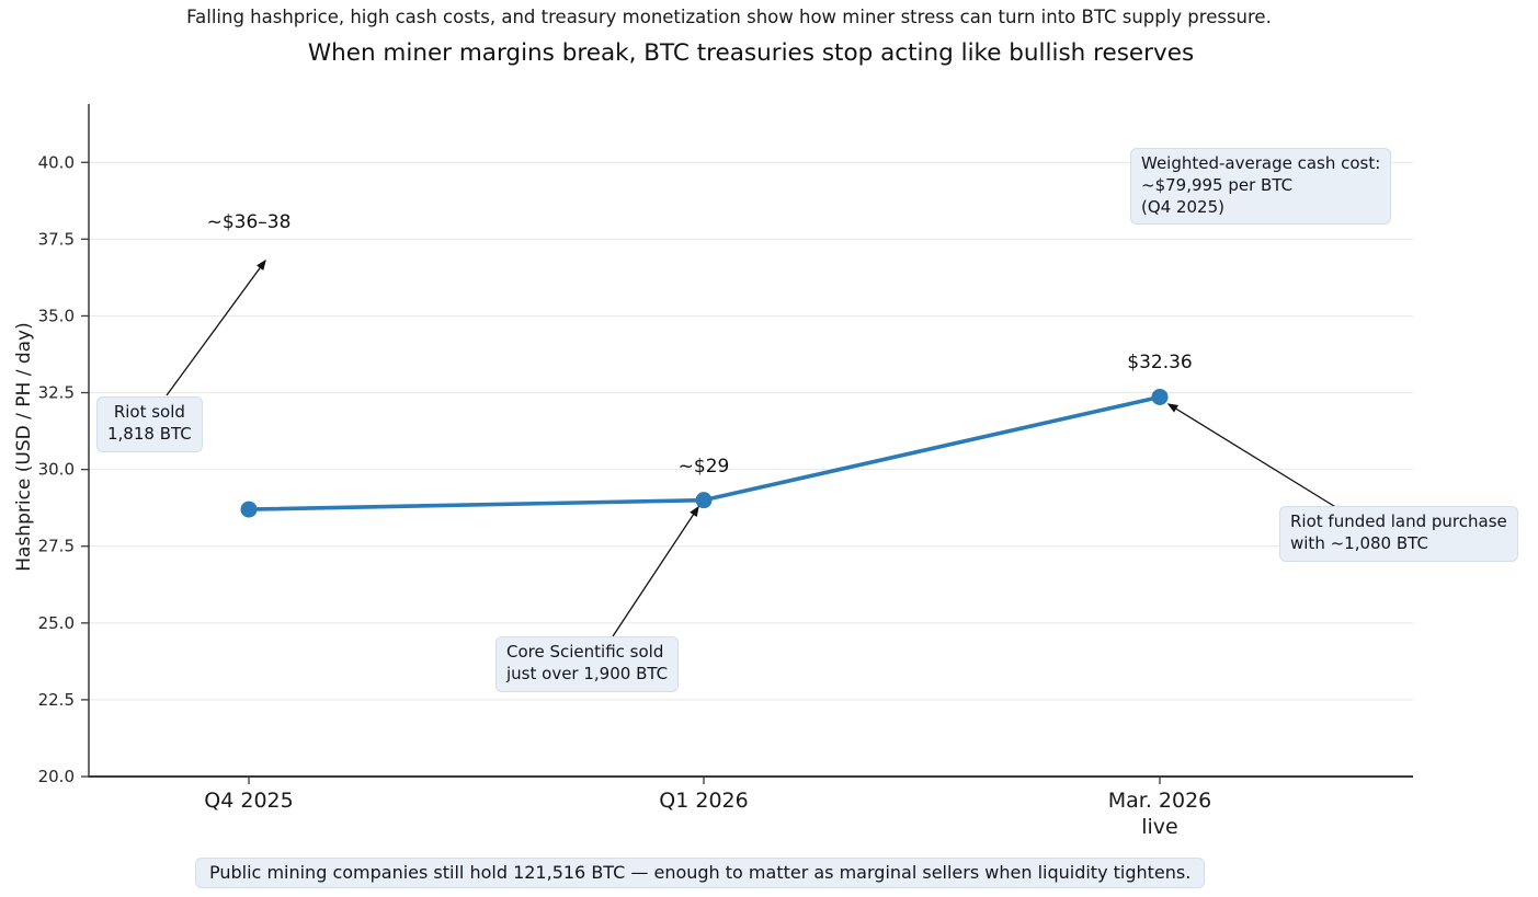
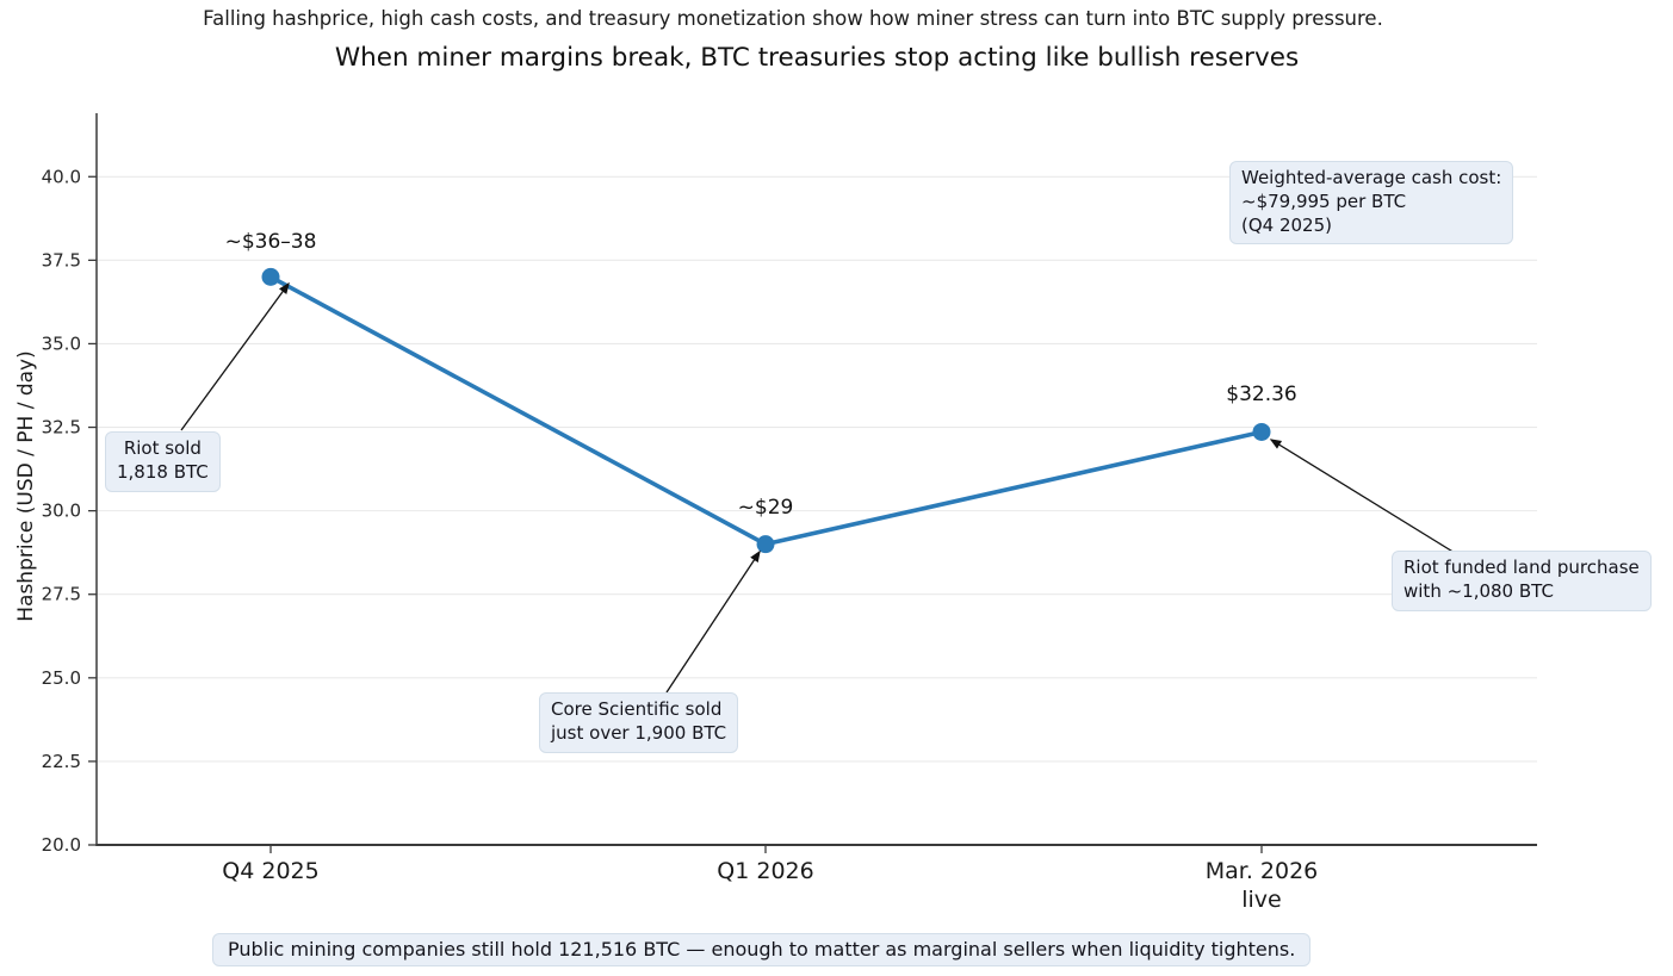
Q4 2025: 28.7 -> 37.0
